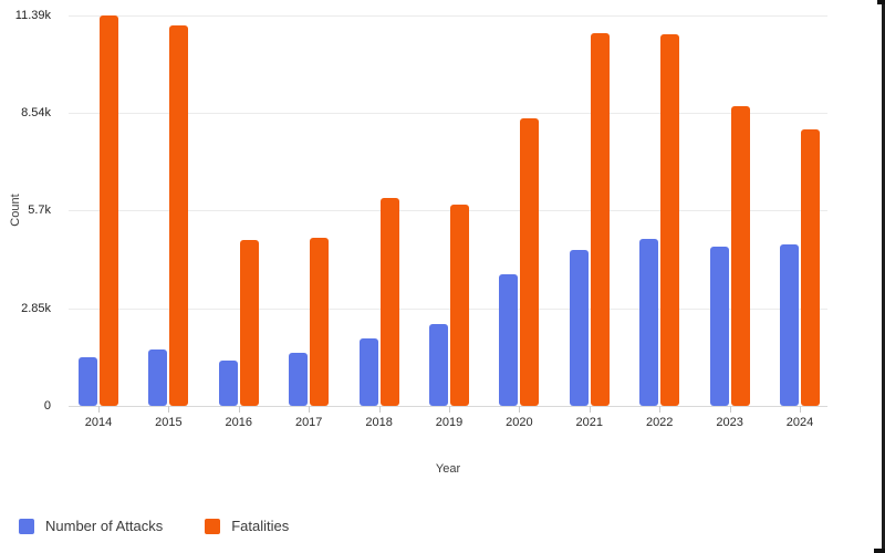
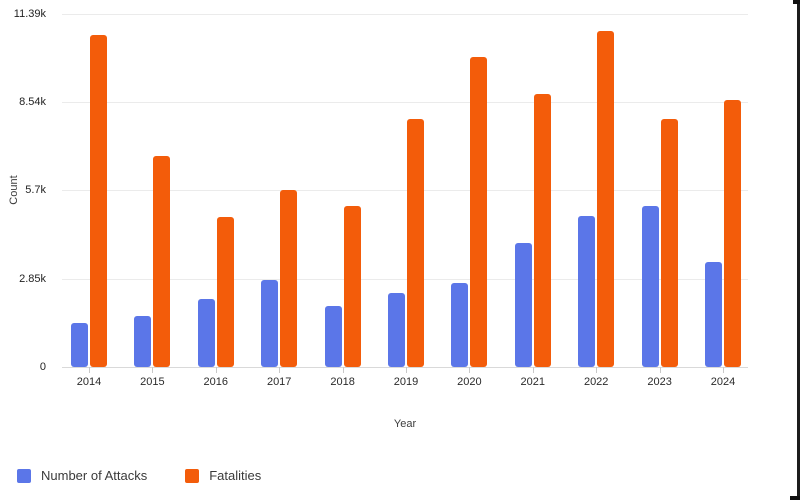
Fatalities/2014: 11.4k -> 10.7k
Fatalities/2015: 11.1k -> 6.8k
Number of Attacks/2016: 1.3k -> 2.2k
Number of Attacks/2017: 1.6k -> 2.8k
Fatalities/2017: 4.9k -> 5.7k
Fatalities/2018: 6.0k -> 5.2k
Fatalities/2019: 5.9k -> 8.0k
Number of Attacks/2020: 3.8k -> 2.7k
Fatalities/2020: 8.4k -> 10.0k
Number of Attacks/2021: 4.6k -> 4.0k
Fatalities/2021: 10.9k -> 8.8k
Number of Attacks/2023: 4.6k -> 5.2k
Fatalities/2023: 8.8k -> 8.0k
Number of Attacks/2024: 4.7k -> 3.4k
Fatalities/2024: 8.1k -> 8.6k
